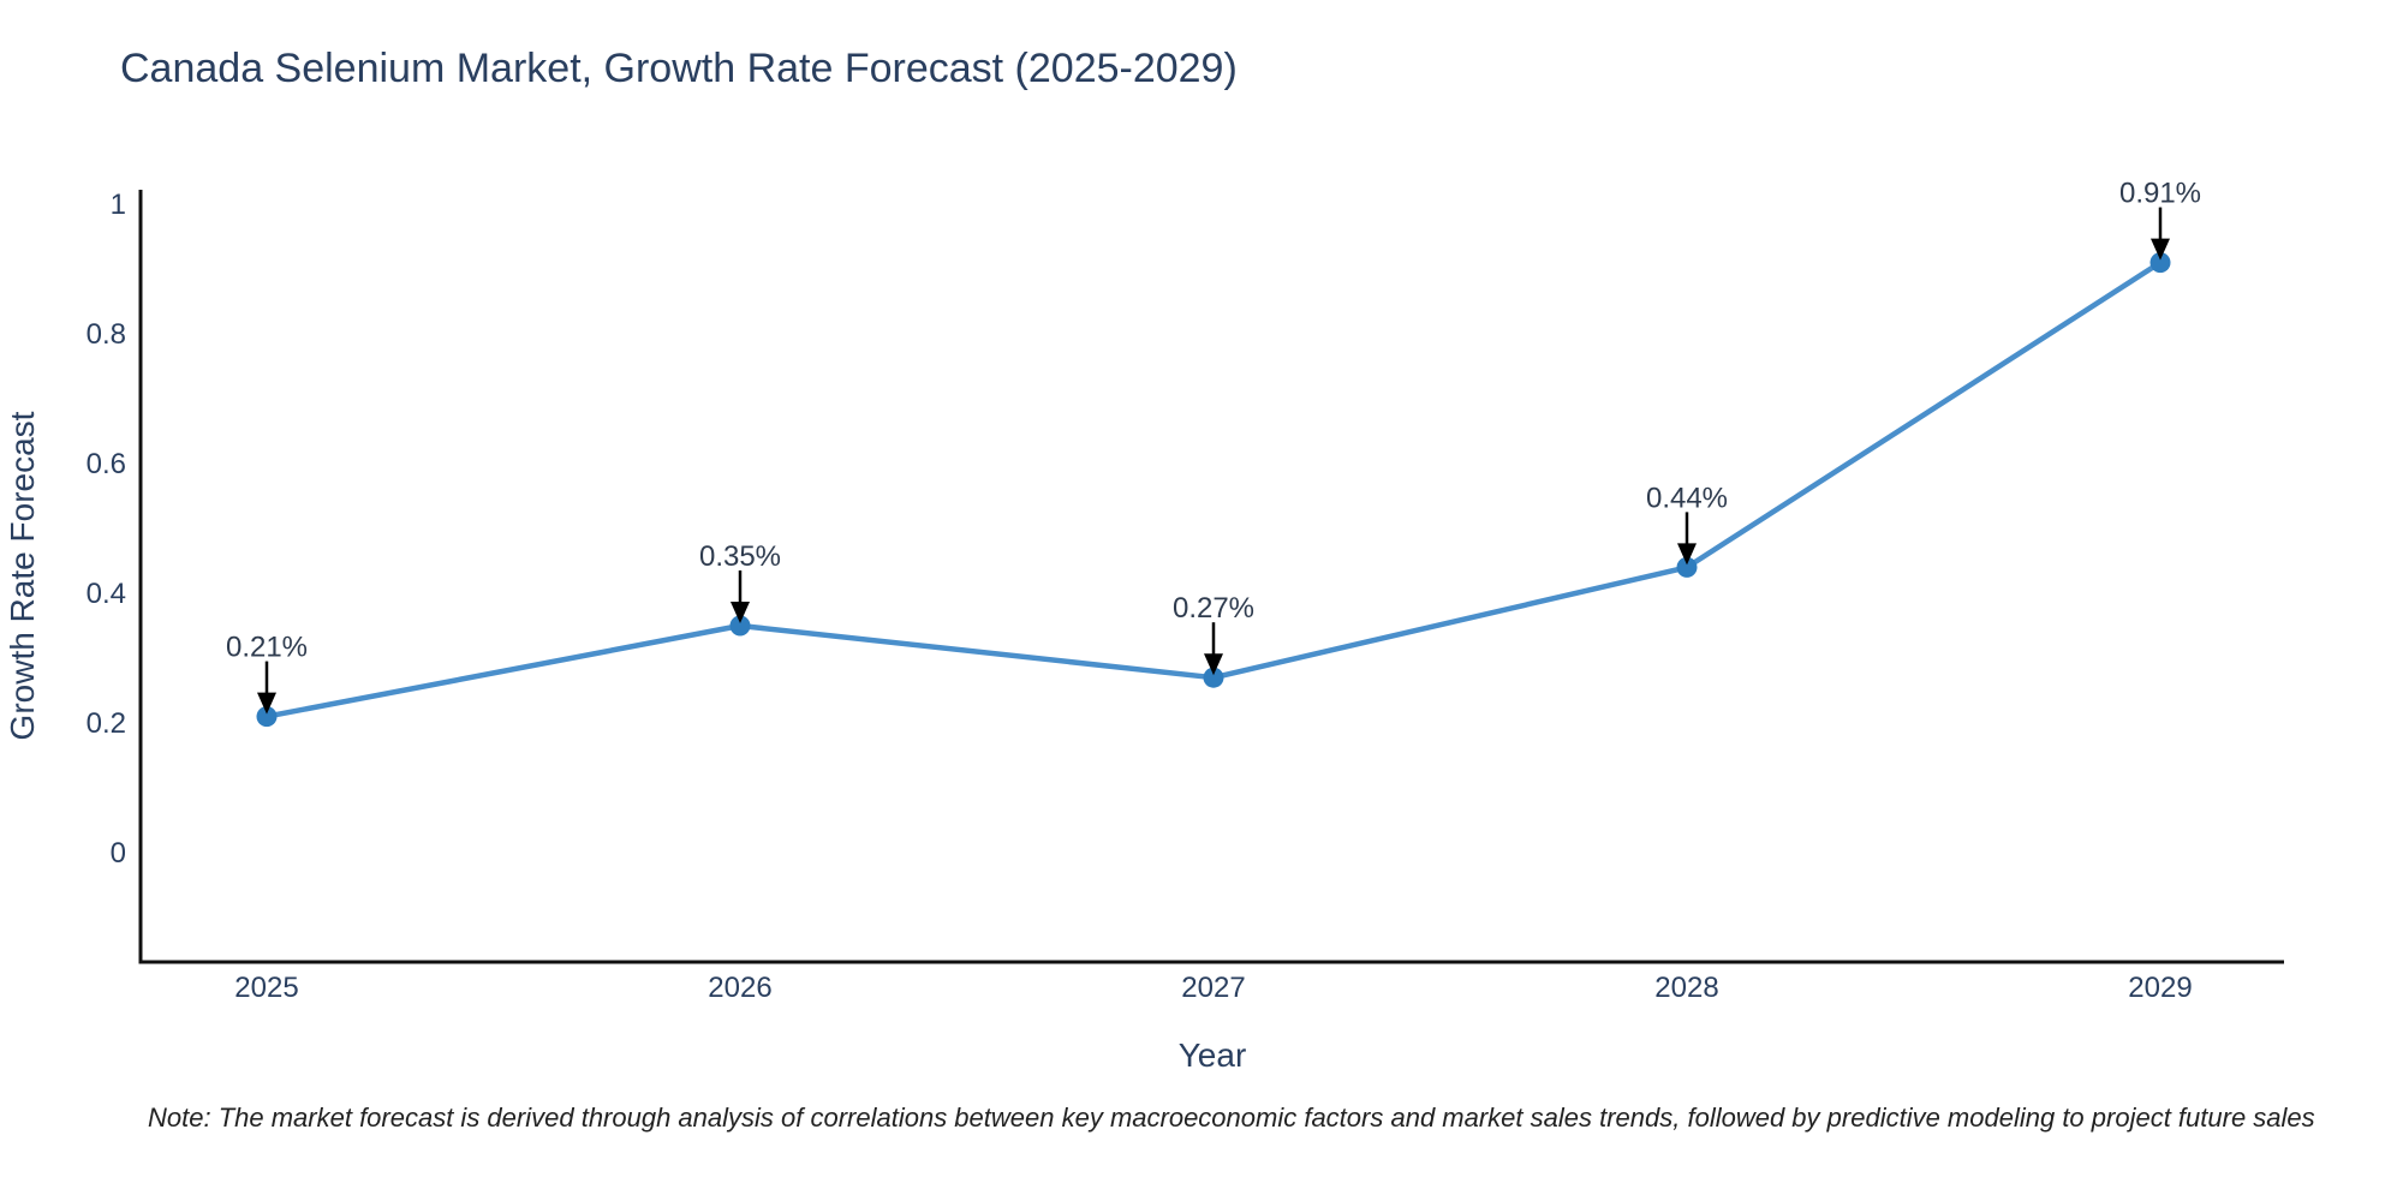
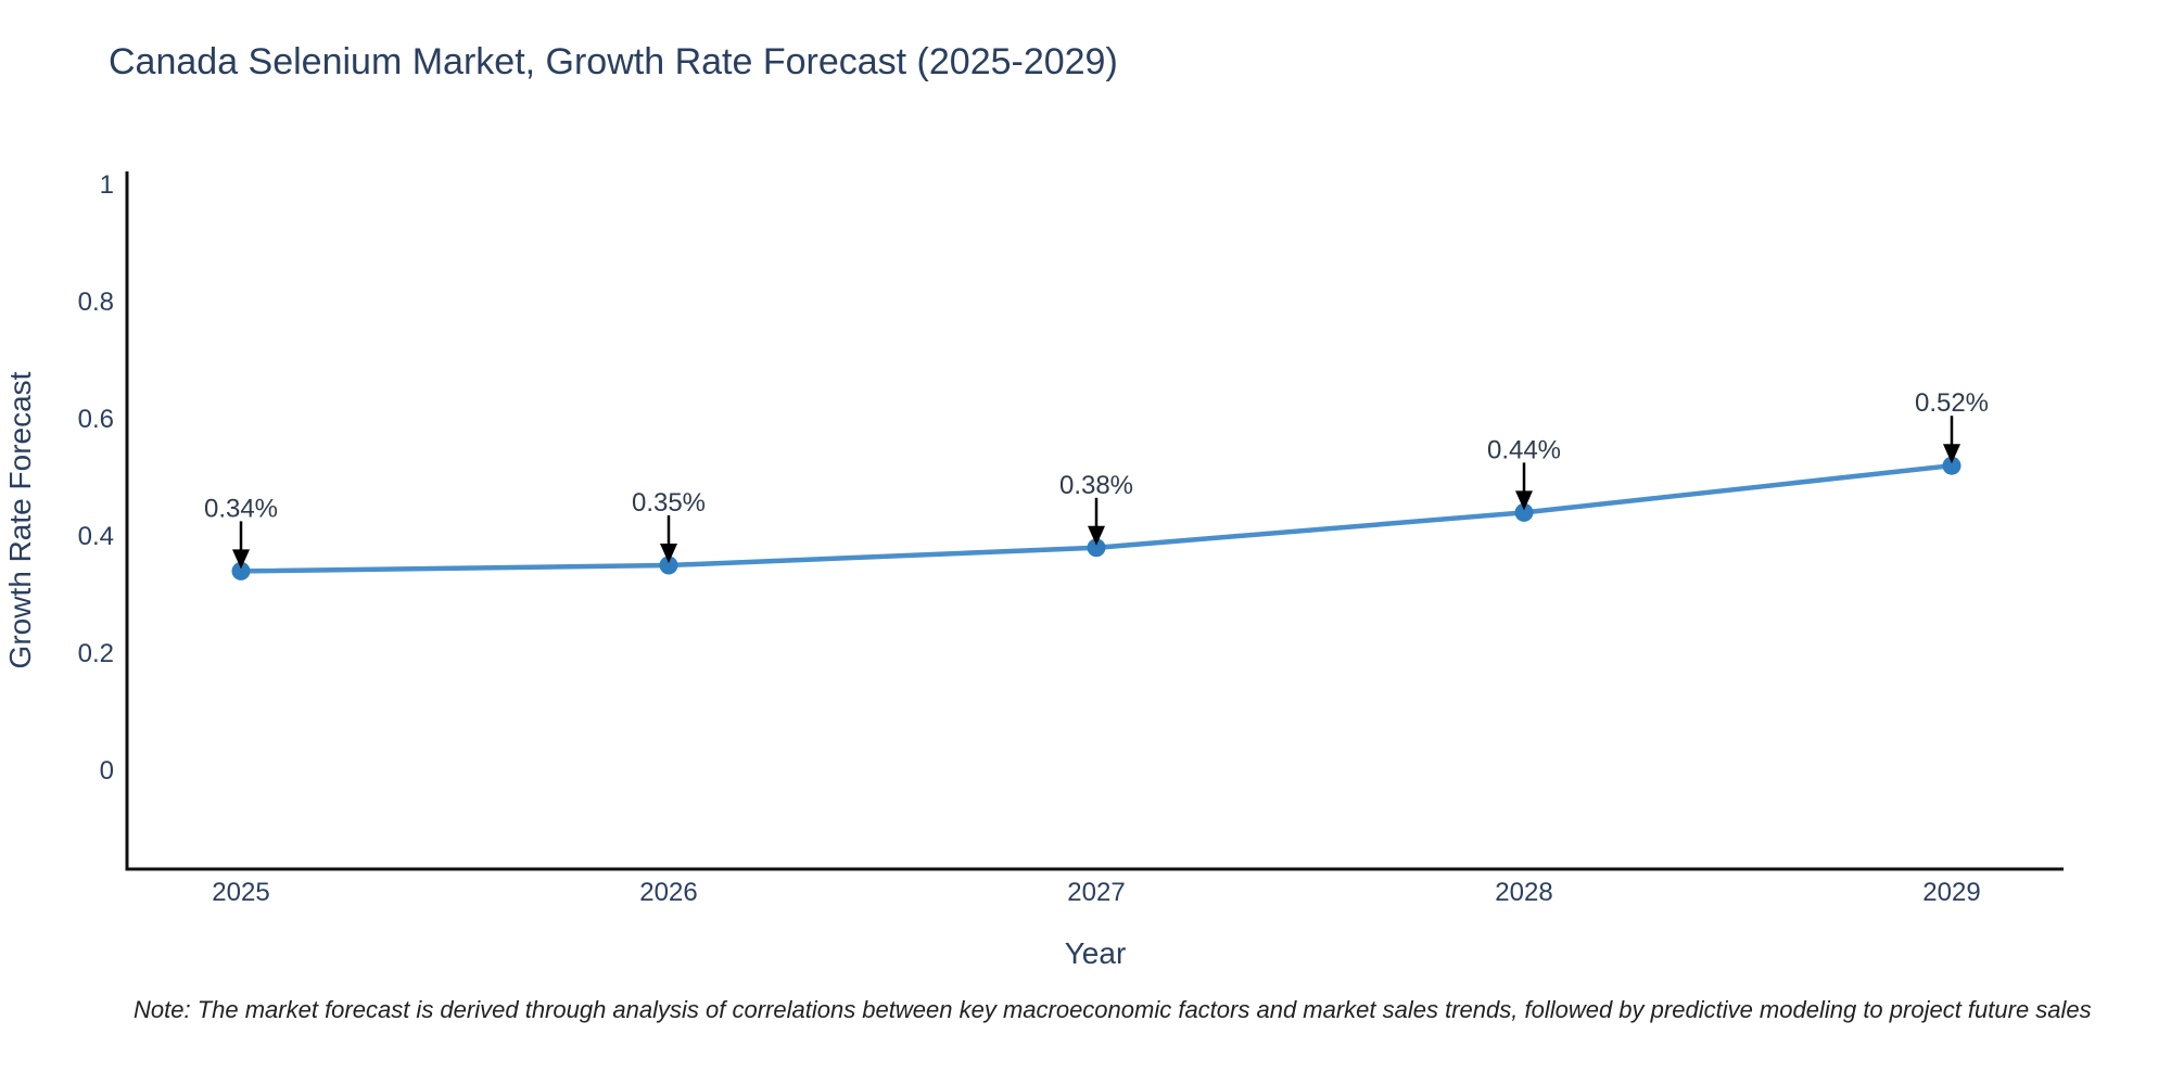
2025: 0.21% -> 0.34%
2027: 0.27% -> 0.38%
2029: 0.91% -> 0.52%
